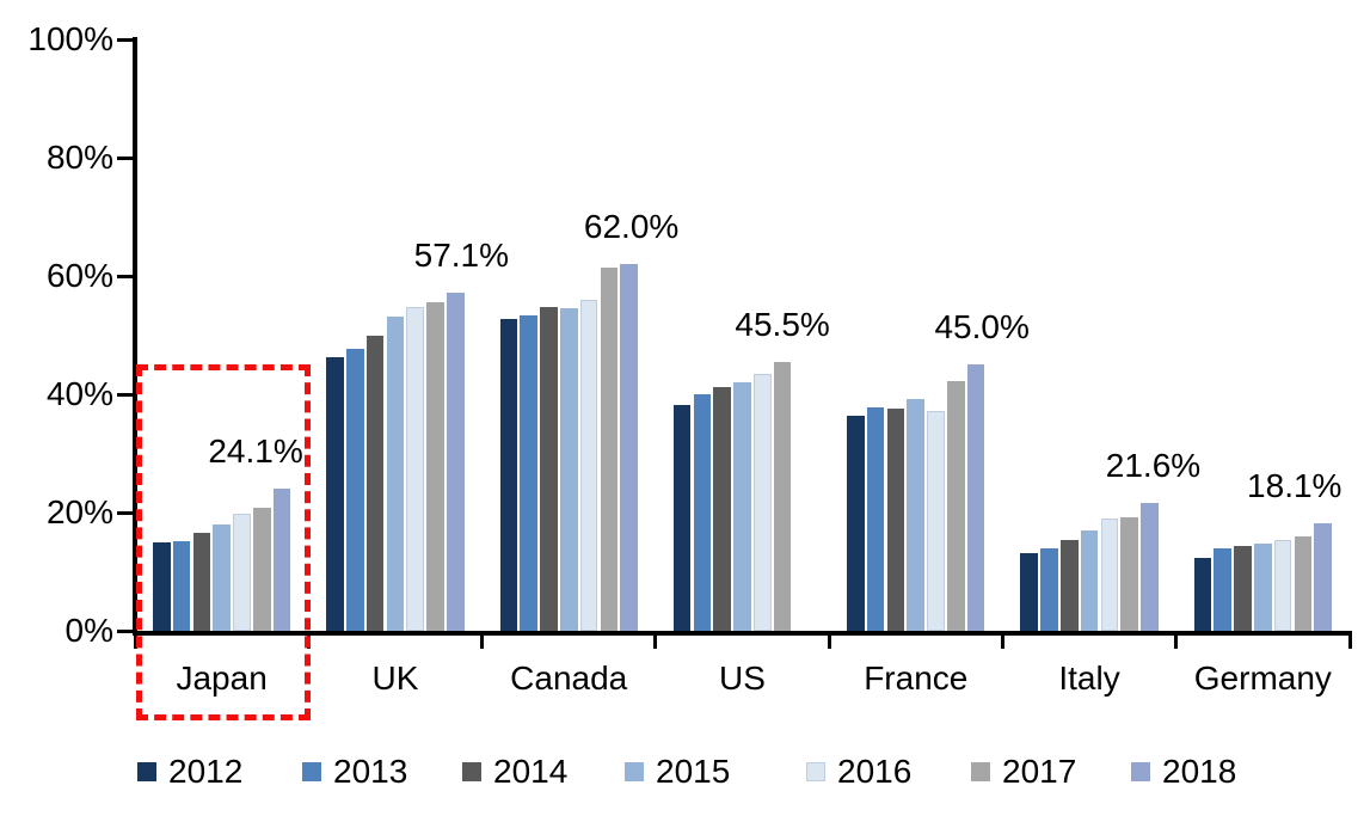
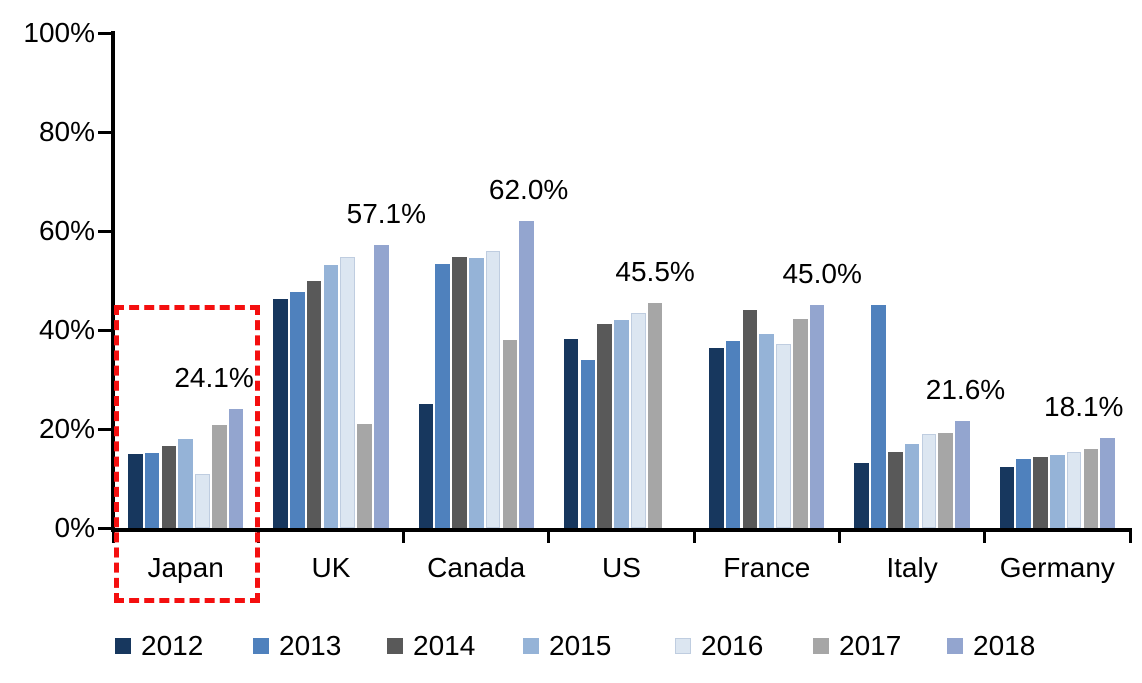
2016/Japan: 20% -> 11%
2017/UK: 56% -> 21%
2012/Canada: 53% -> 25%
2017/Canada: 62% -> 38%
2013/US: 40% -> 34%
2014/France: 38% -> 44%
2013/Italy: 14% -> 45%
